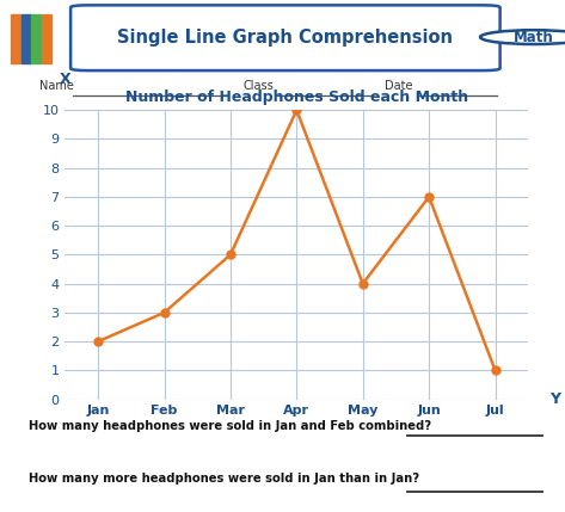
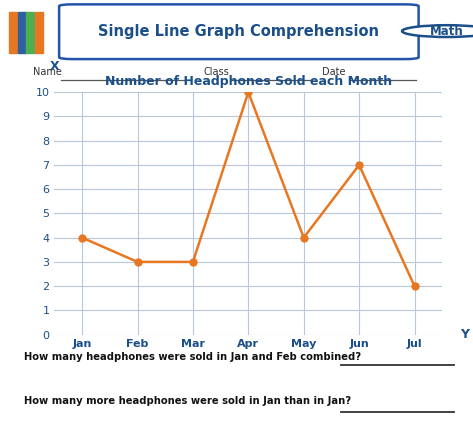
Jan: 2 -> 4
Mar: 5 -> 3
Jul: 1 -> 2
